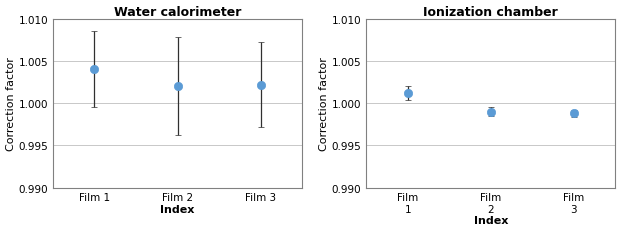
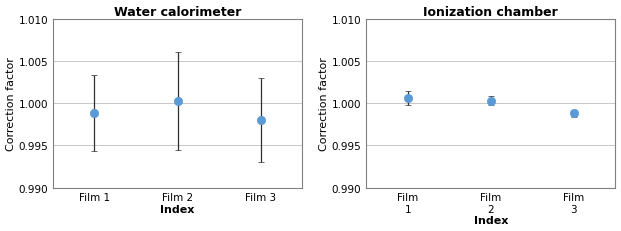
Water calorimeter/Film 1: 1.0040 -> 0.9988
Water calorimeter/Film 2: 1.0020 -> 1.0003
Water calorimeter/Film 3: 1.0022 -> 0.9980
Ionization chamber/Film 1: 1.0012 -> 1.0006
Ionization chamber/Film 2: 0.9990 -> 1.0003
